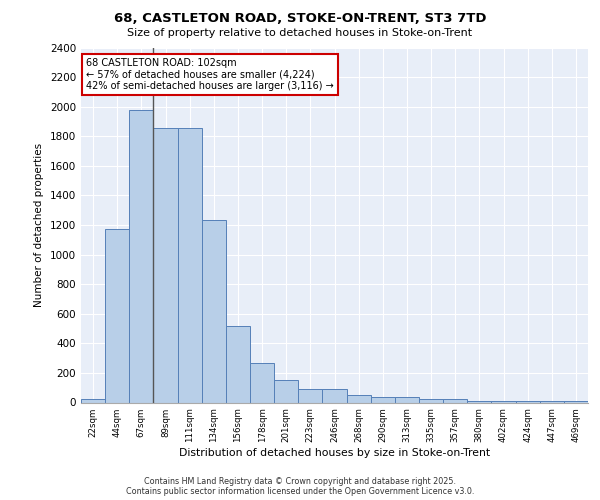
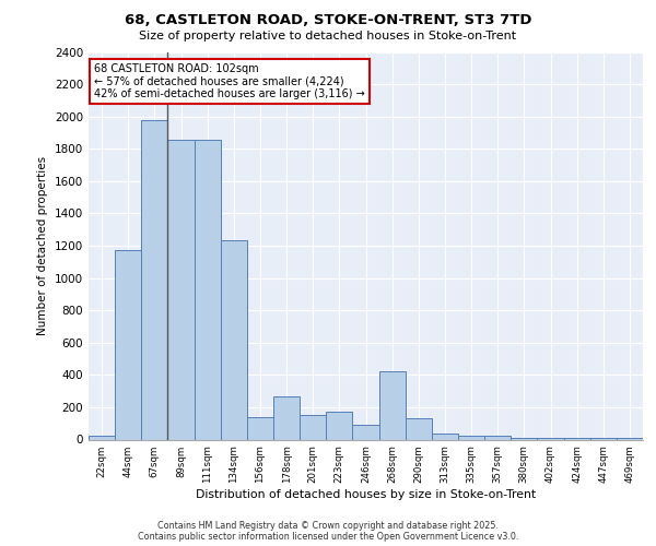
156sqm: 520 -> 140
223sqm: 90 -> 170
268sqm: 50 -> 420
290sqm: 40 -> 130
